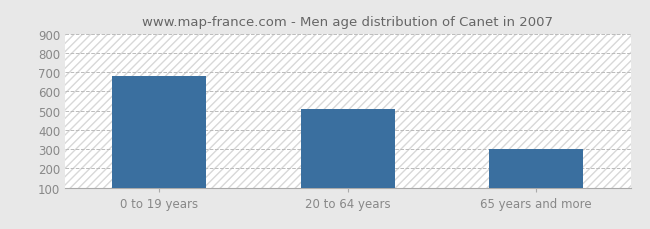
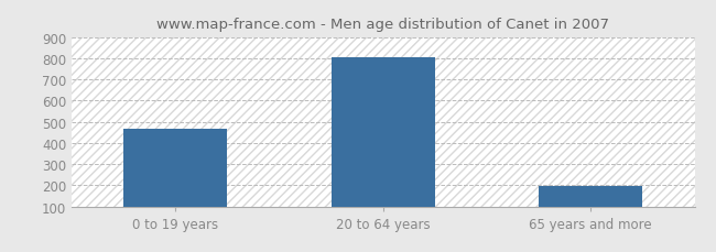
0 to 19 years: 680 -> 460
20 to 64 years: 510 -> 800
65 years and more: 300 -> 200
